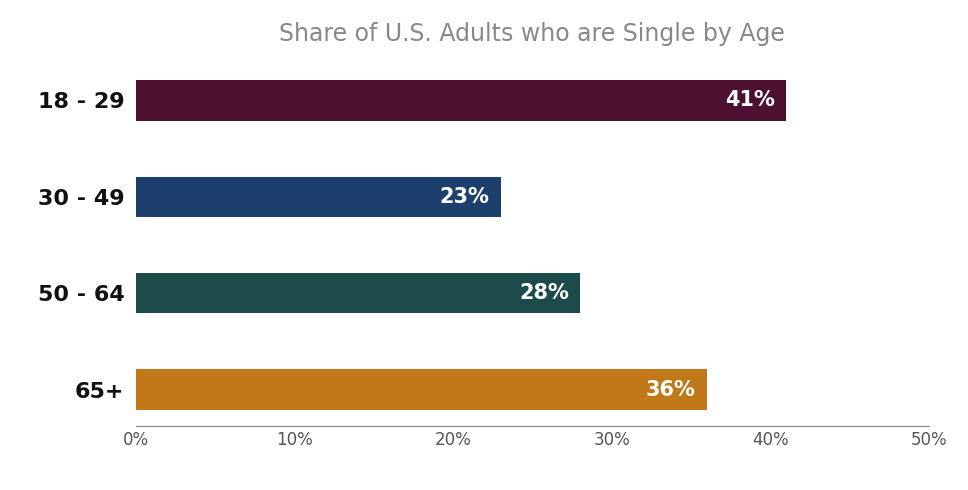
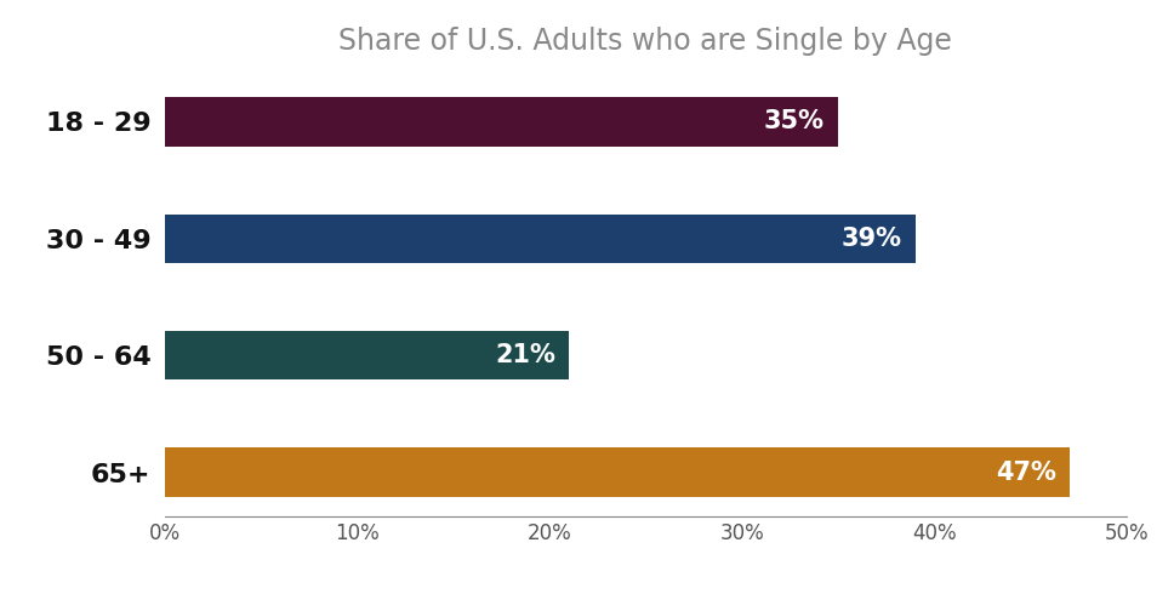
18 - 29: 41% -> 35%
30 - 49: 23% -> 39%
50 - 64: 28% -> 21%
65+: 36% -> 47%
